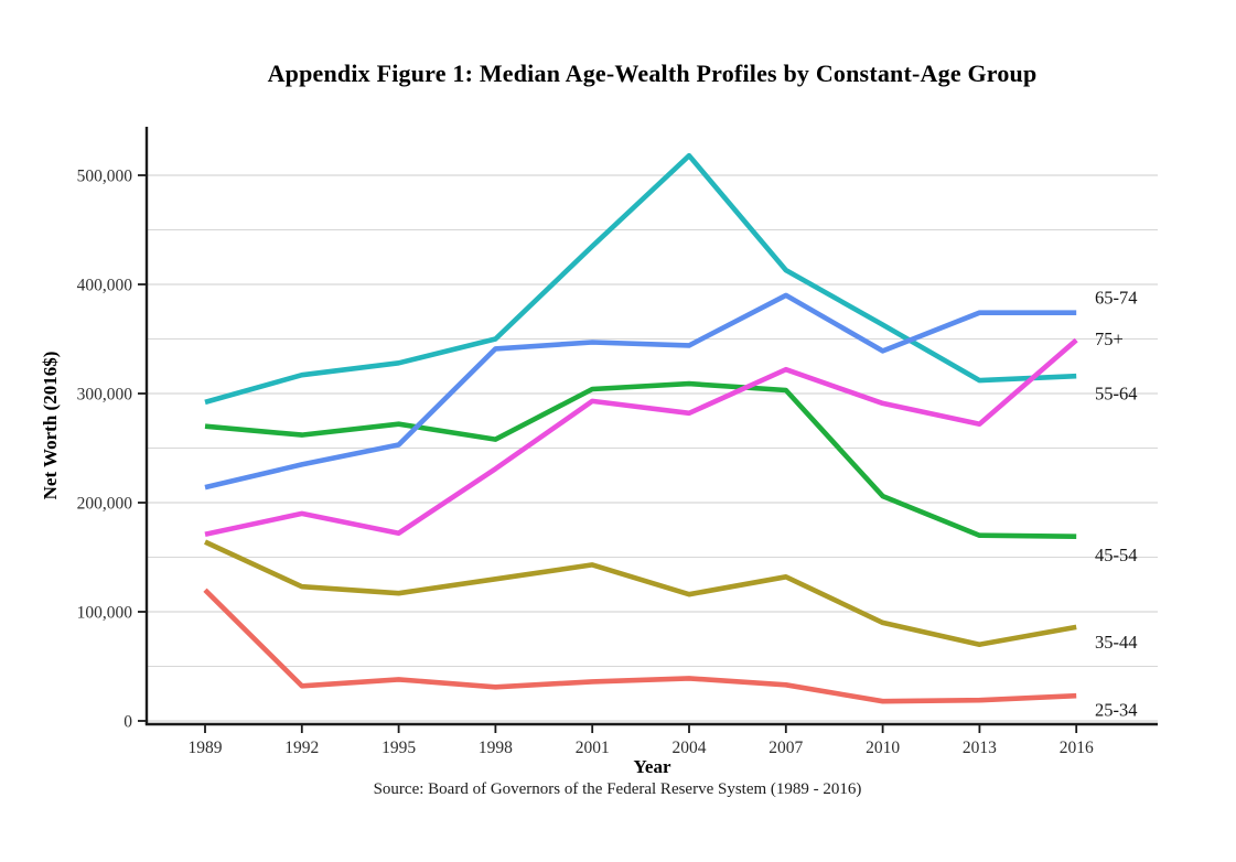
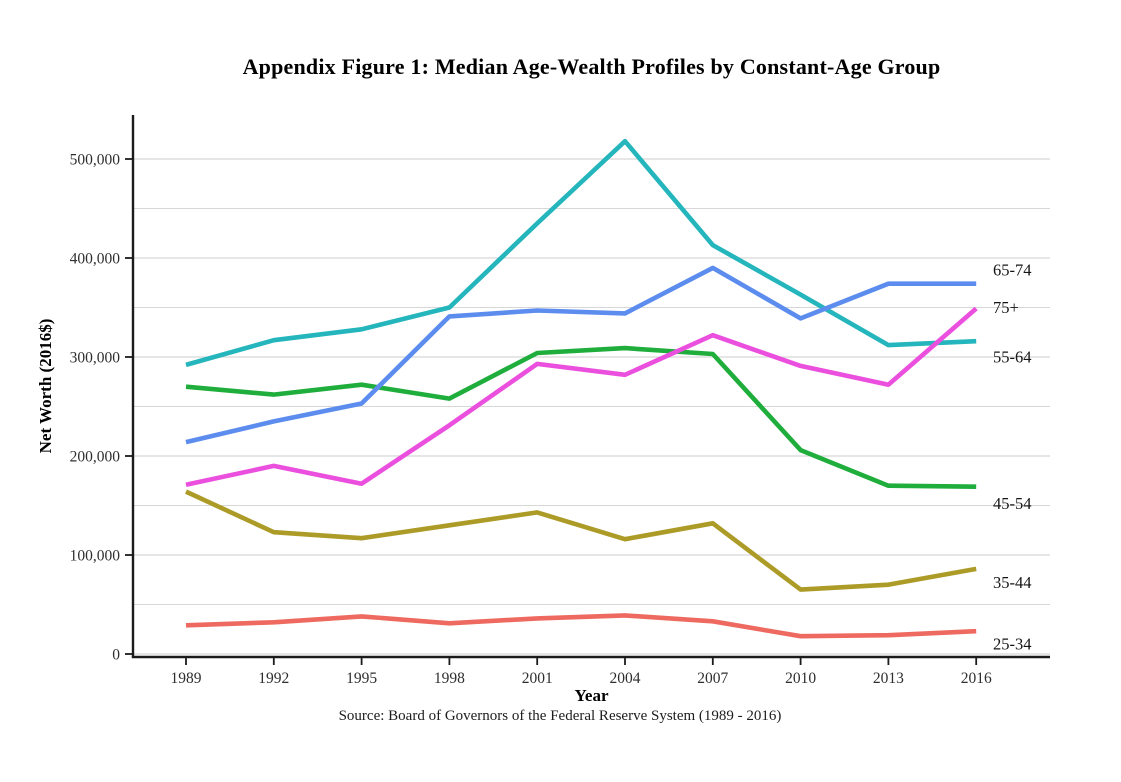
25-34/1989: 120000 -> 30000
35-44/2010: 90000 -> 60000
